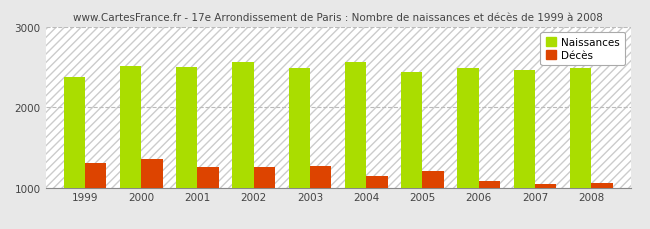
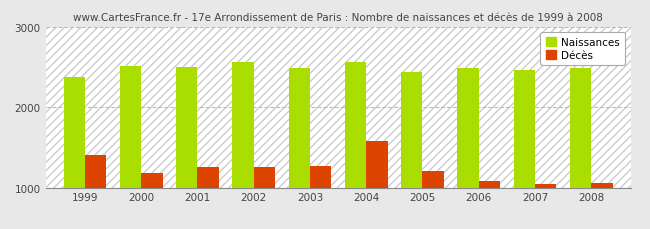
Décès/1999: 1310 -> 1400
Décès/2000: 1360 -> 1180
Décès/2004: 1140 -> 1580
